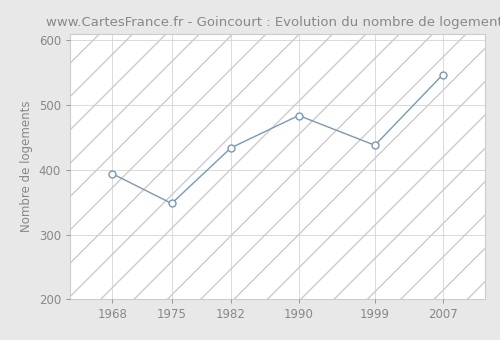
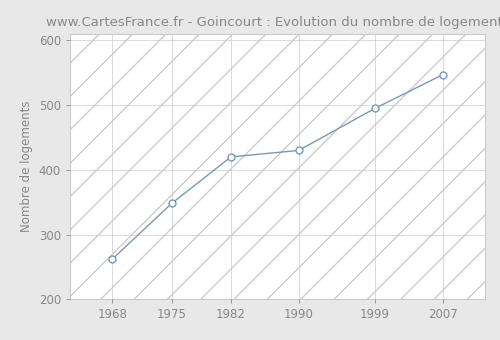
1968: 394 -> 262
1982: 434 -> 420
1990: 484 -> 430
1999: 438 -> 495
